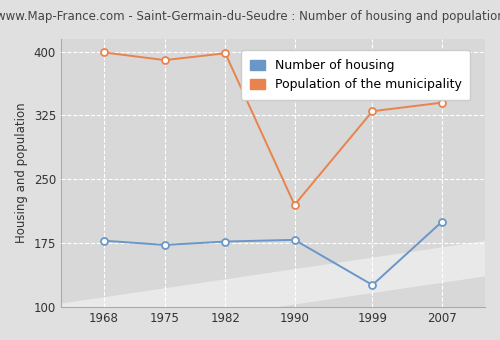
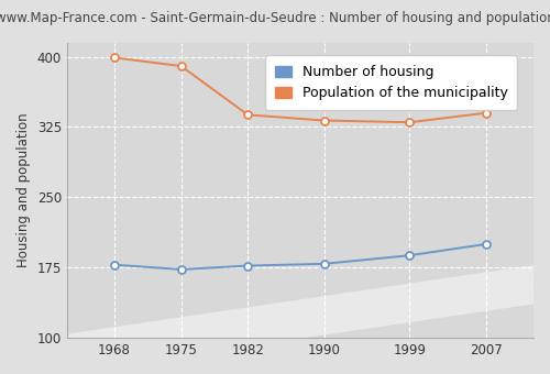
Population of the municipality/1982: 398 -> 338
Population of the municipality/1990: 220 -> 332
Number of housing/1999: 126 -> 188
